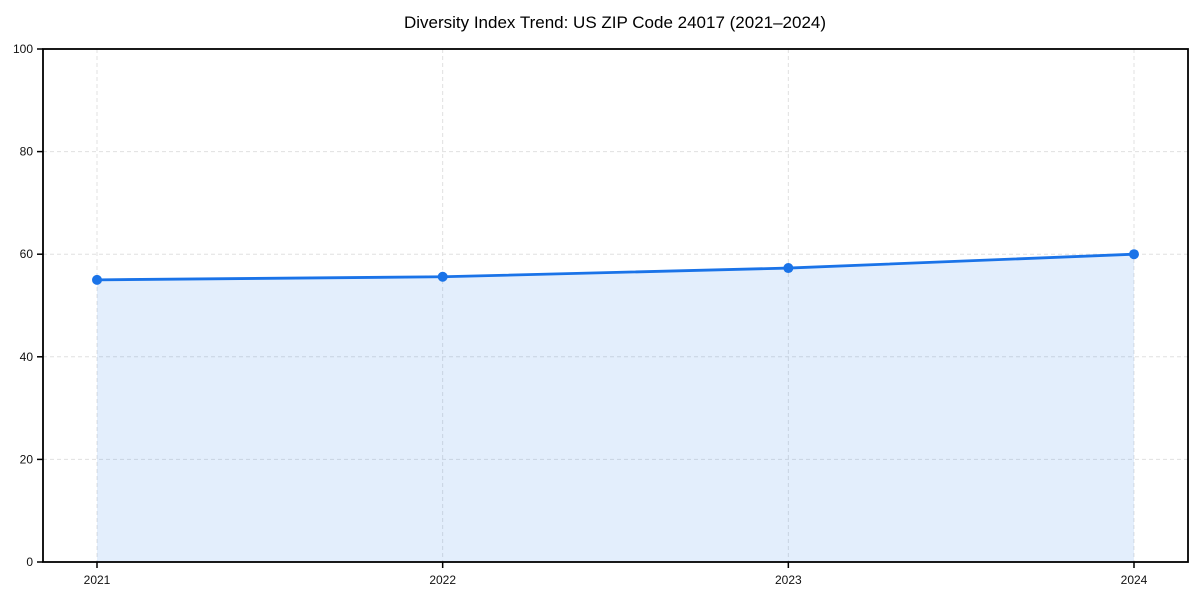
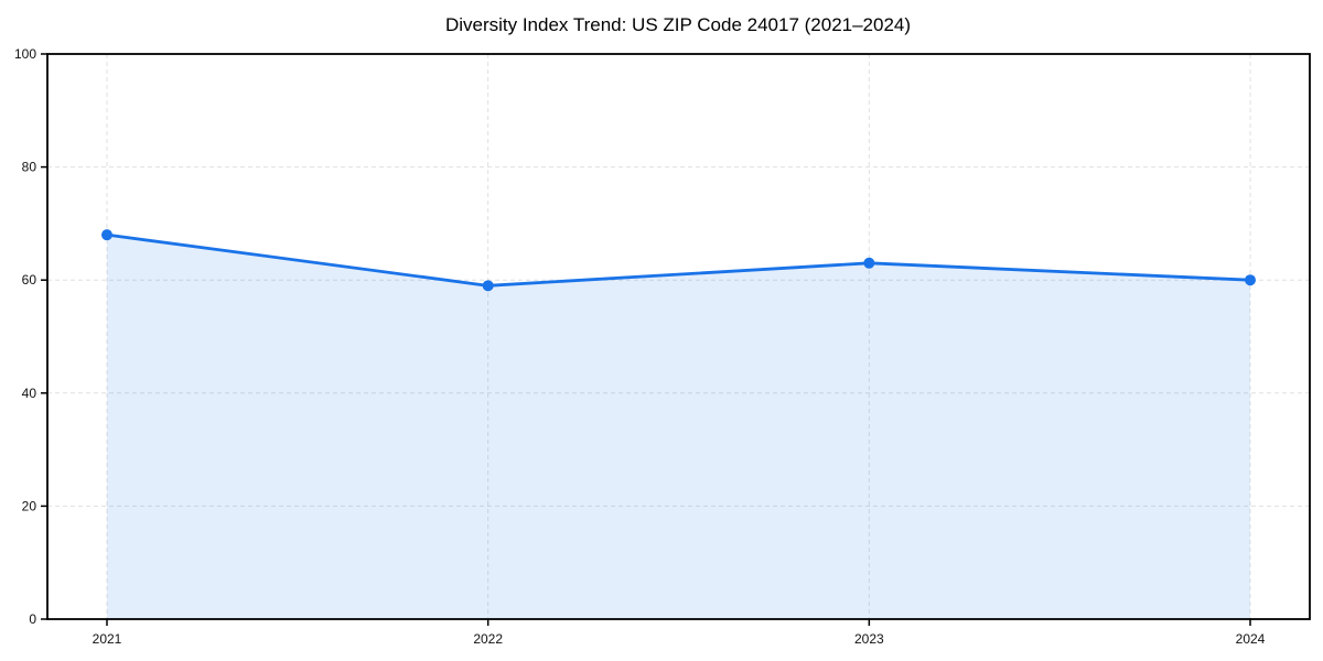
2021: 55 -> 68
2022: 56 -> 59
2023: 57 -> 63
